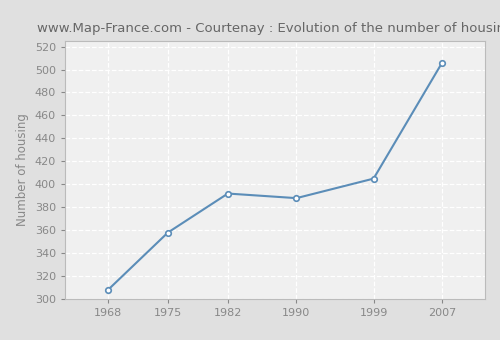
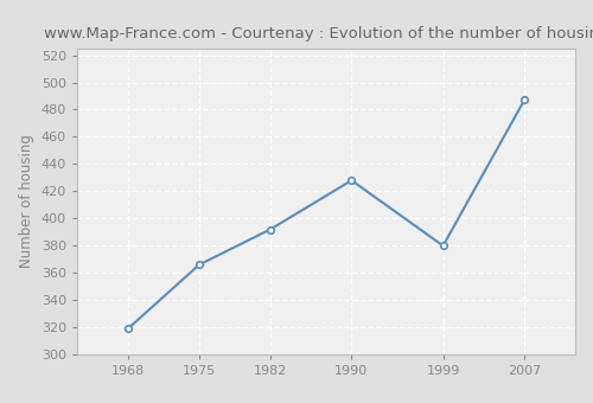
1968: 308 -> 319
1975: 358 -> 366
1990: 388 -> 428
1999: 405 -> 380
2007: 506 -> 487
